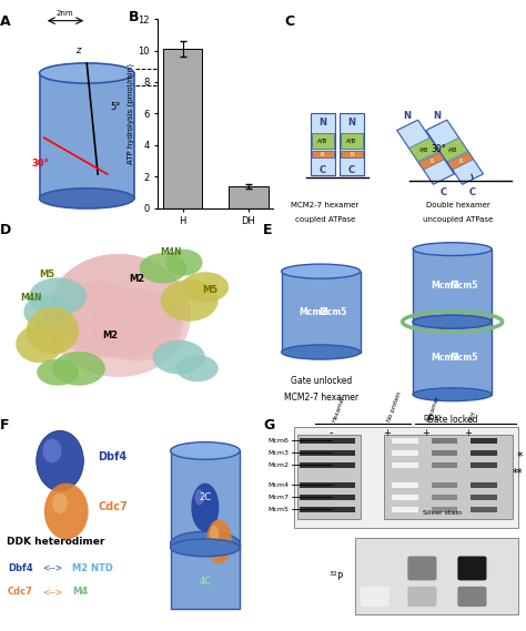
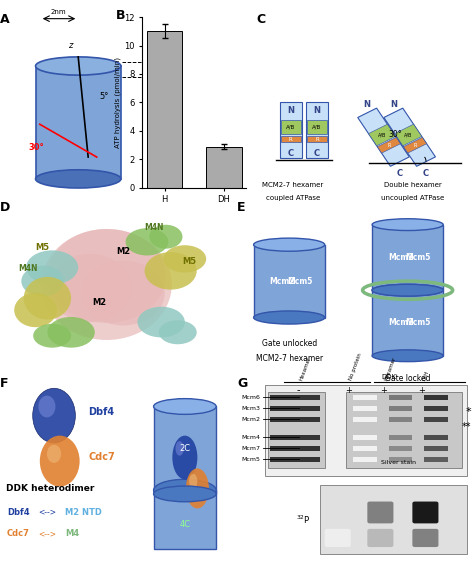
H: 10.1 -> 11.0
DH: 1.4 -> 2.9
